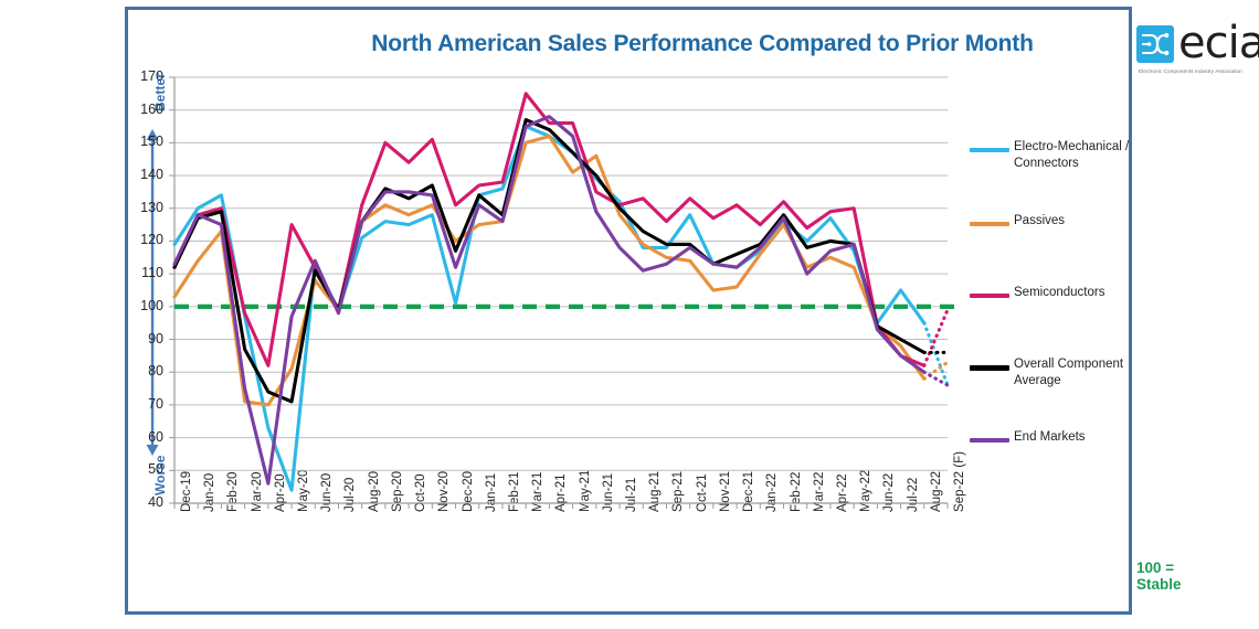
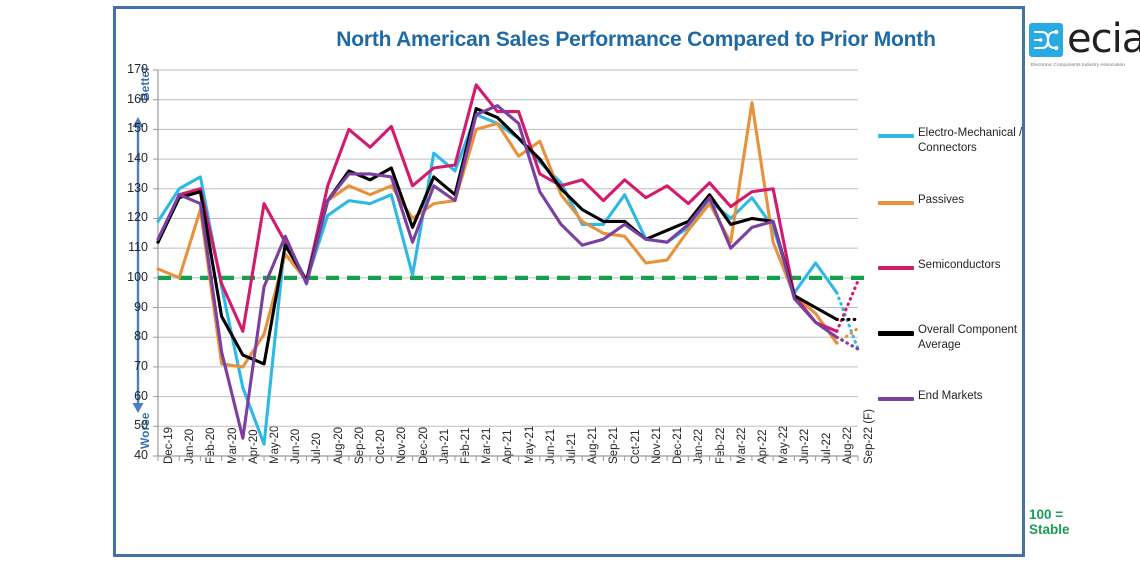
Passives/Jan-20: 114 -> 100
Electro-Mechanical / Connectors/Jan-21: 134 -> 142
Passives/Apr-22: 115 -> 159
